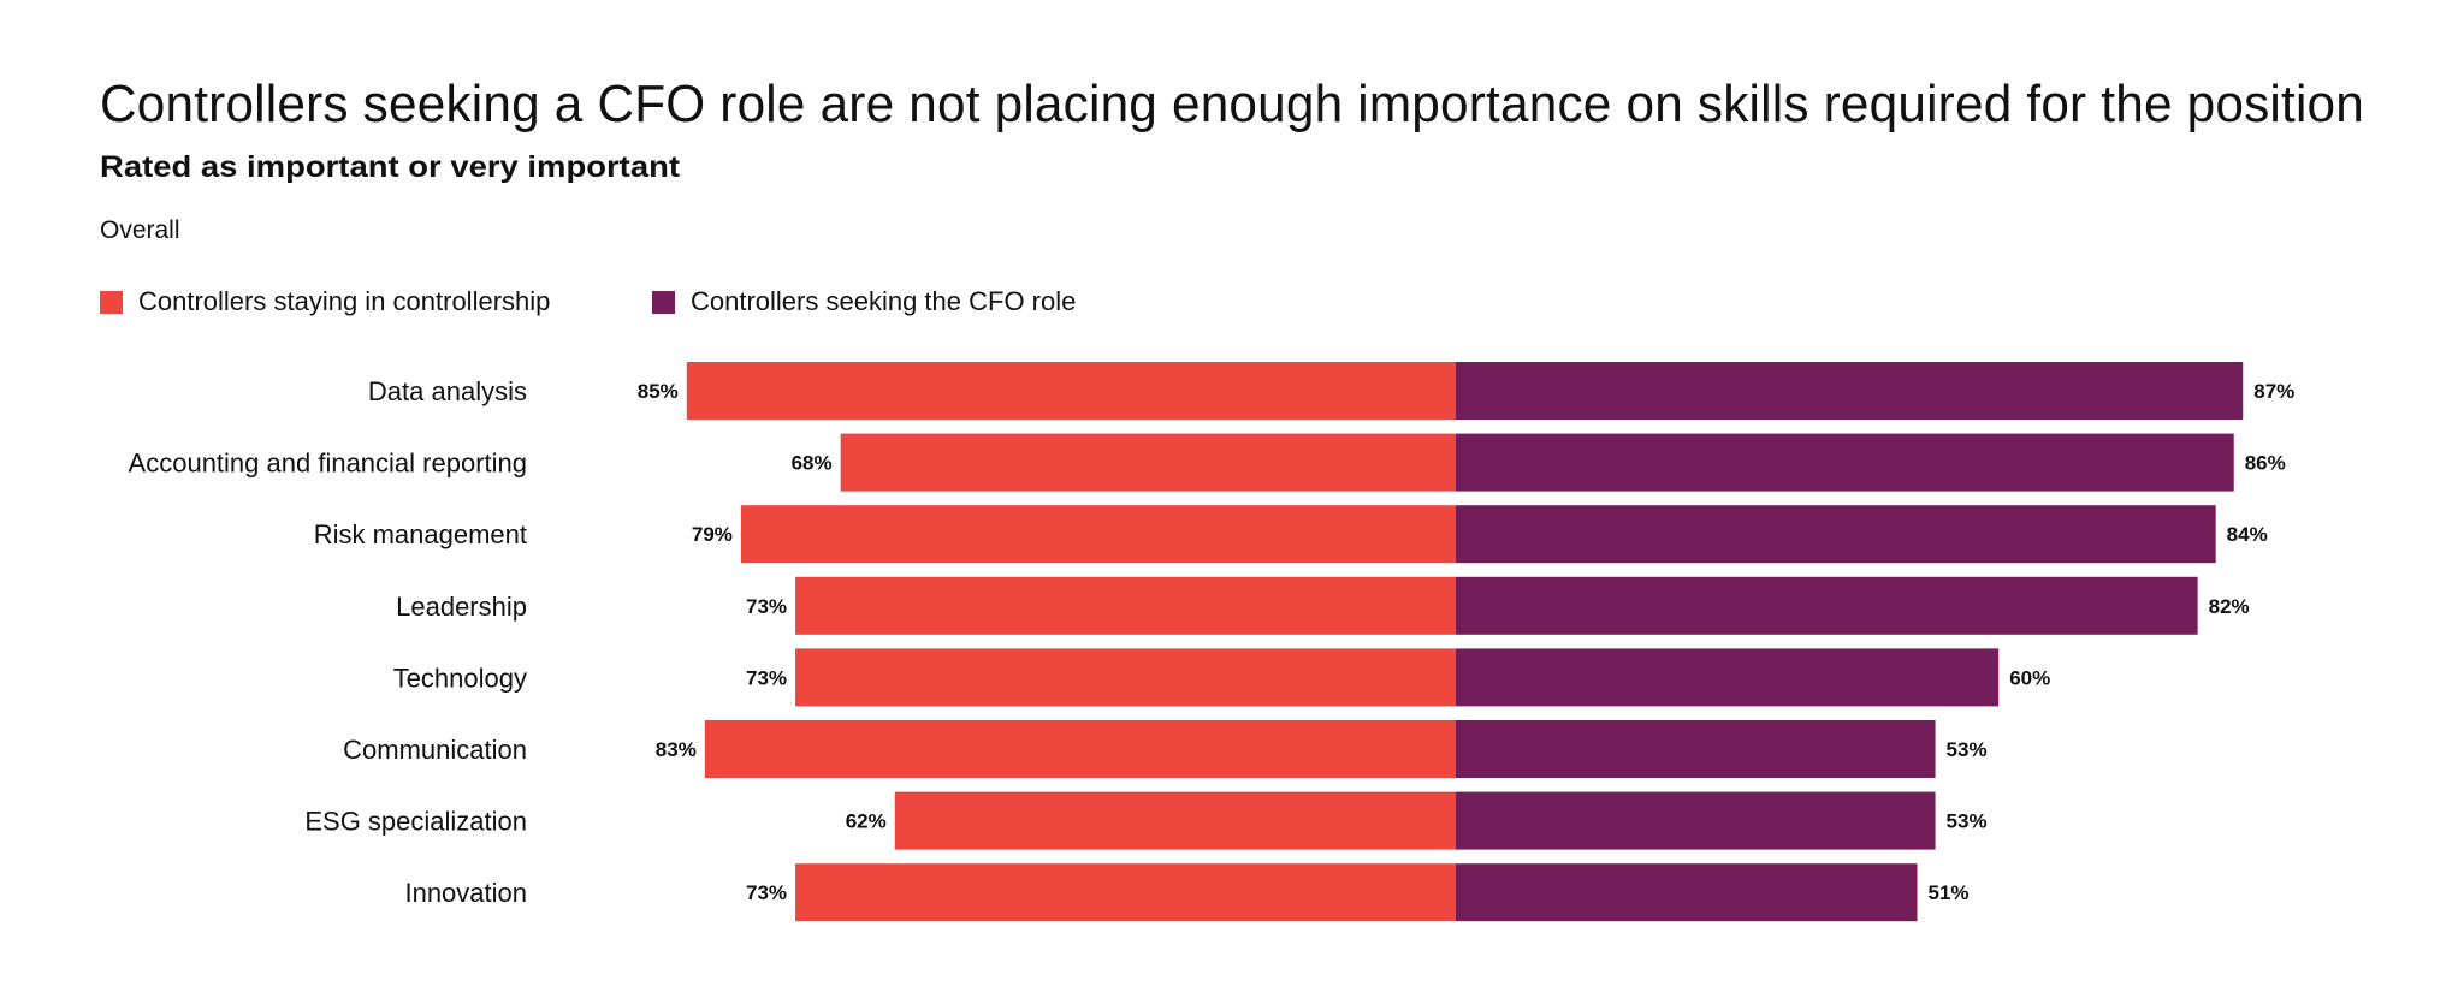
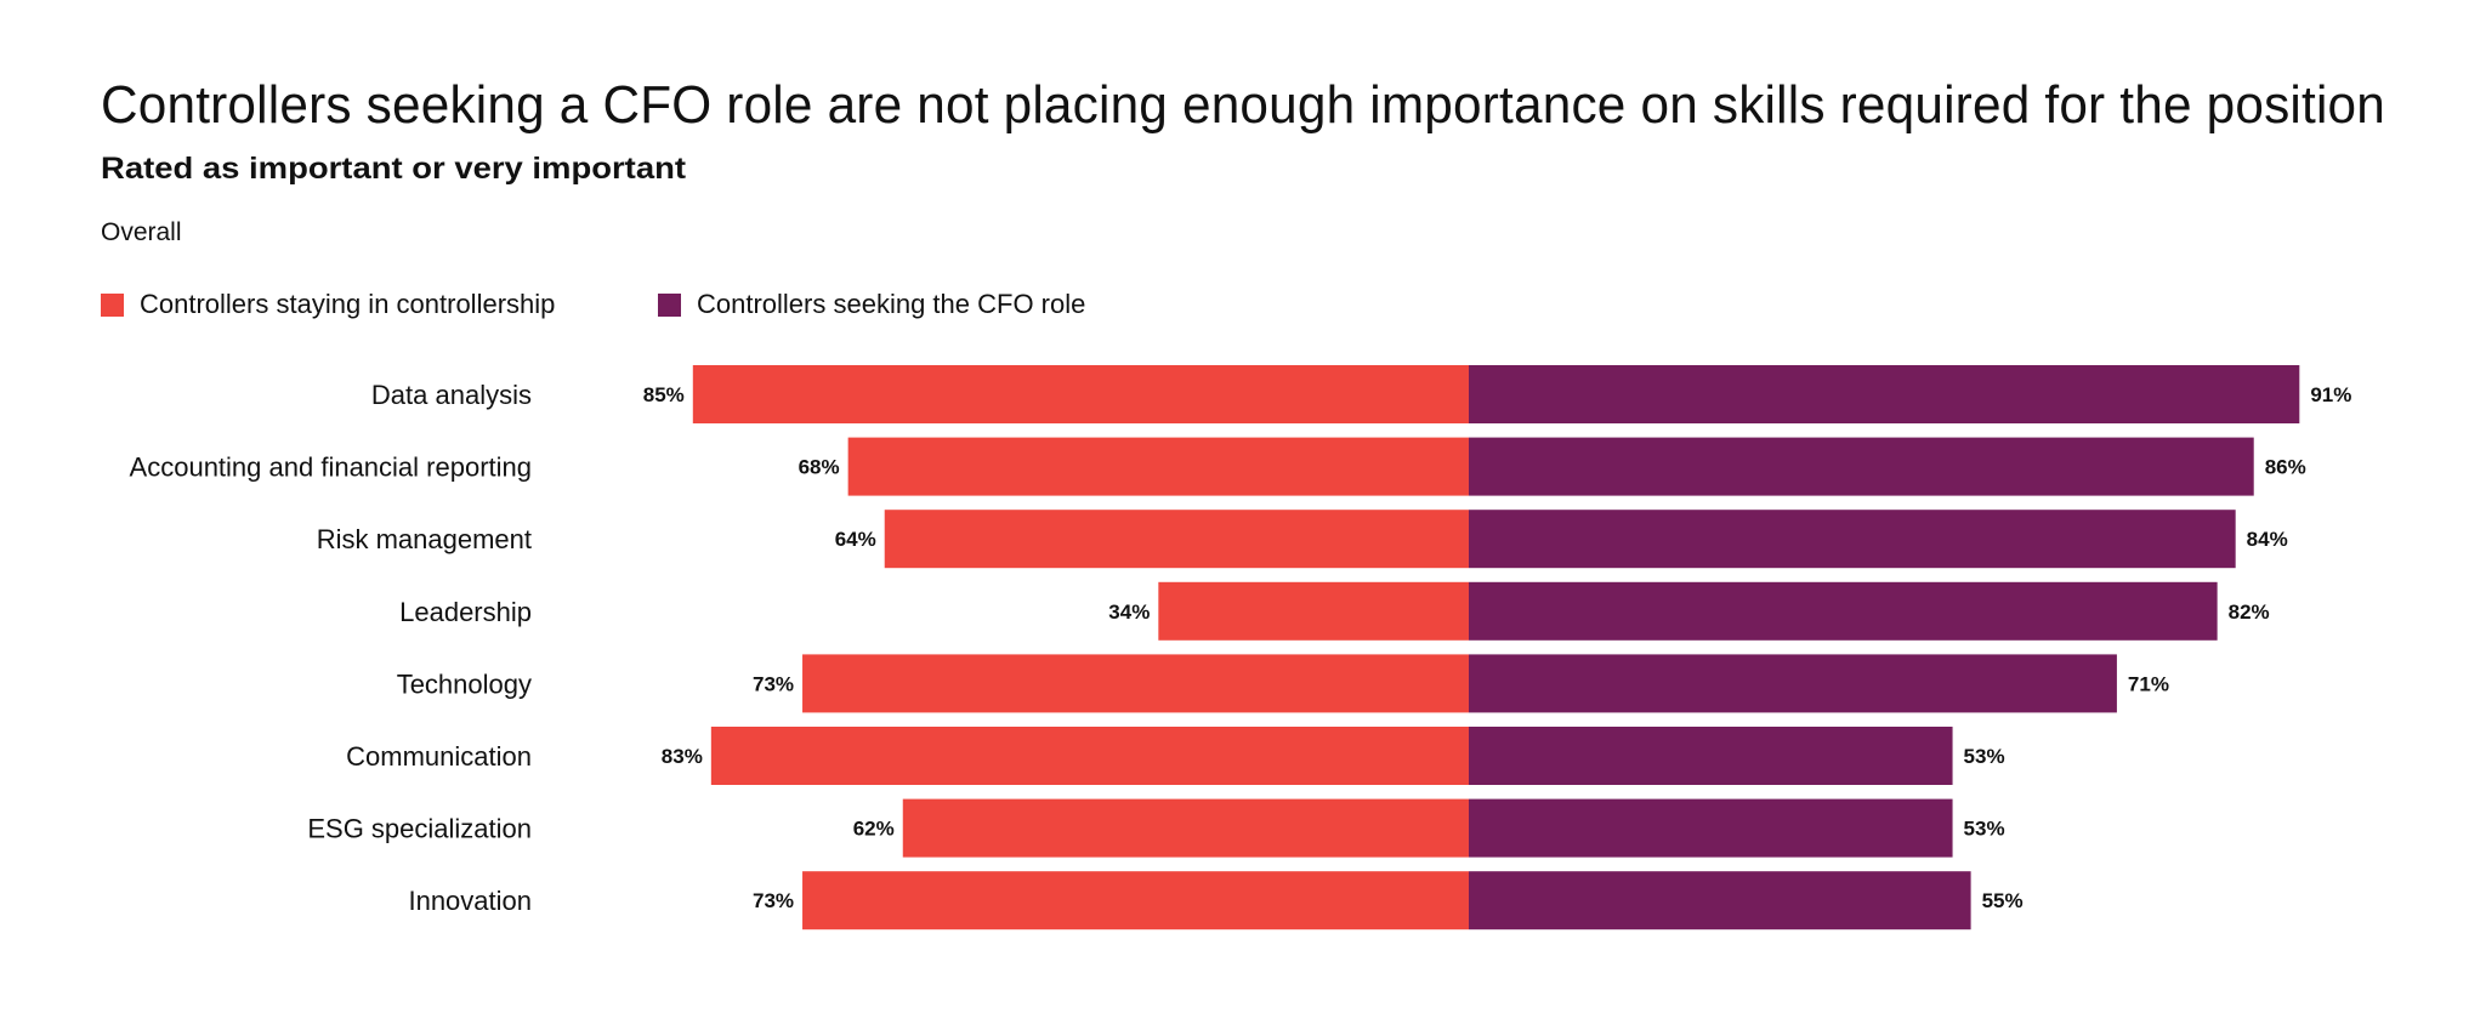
Controllers seeking the CFO role/Data analysis: 87% -> 91%
Controllers staying in controllership/Risk management: 79% -> 64%
Controllers staying in controllership/Leadership: 73% -> 34%
Controllers seeking the CFO role/Technology: 60% -> 71%
Controllers seeking the CFO role/Innovation: 51% -> 55%
